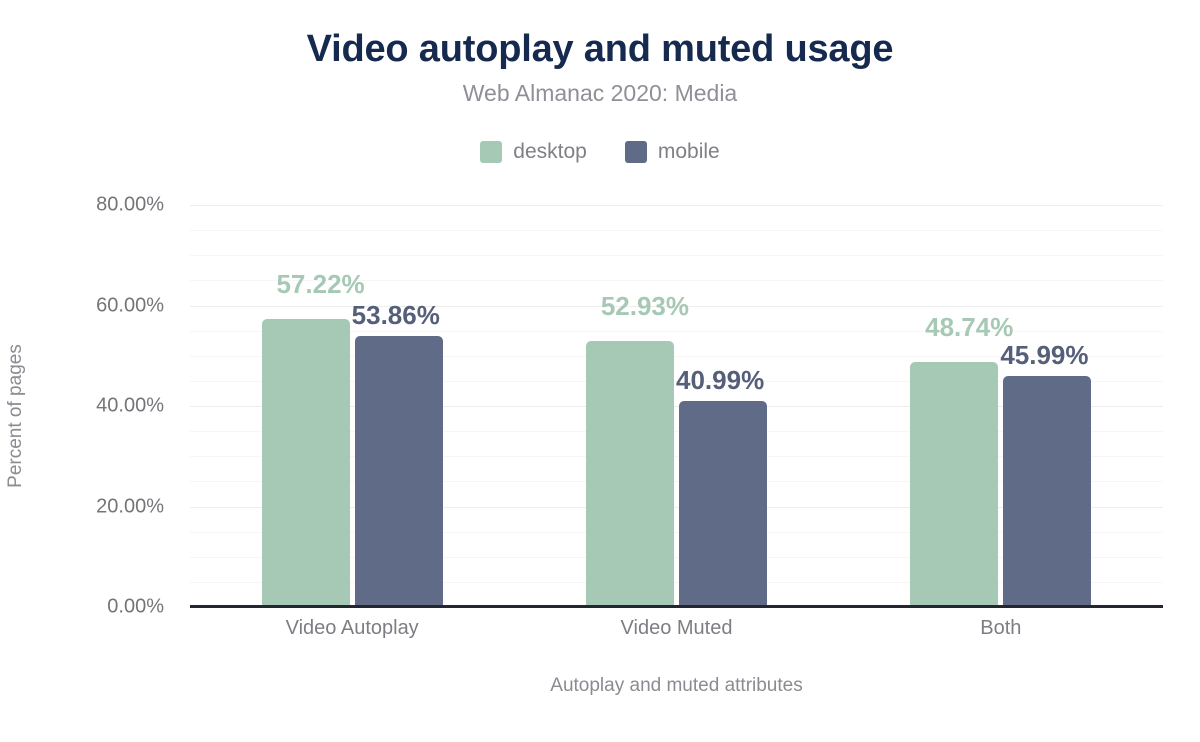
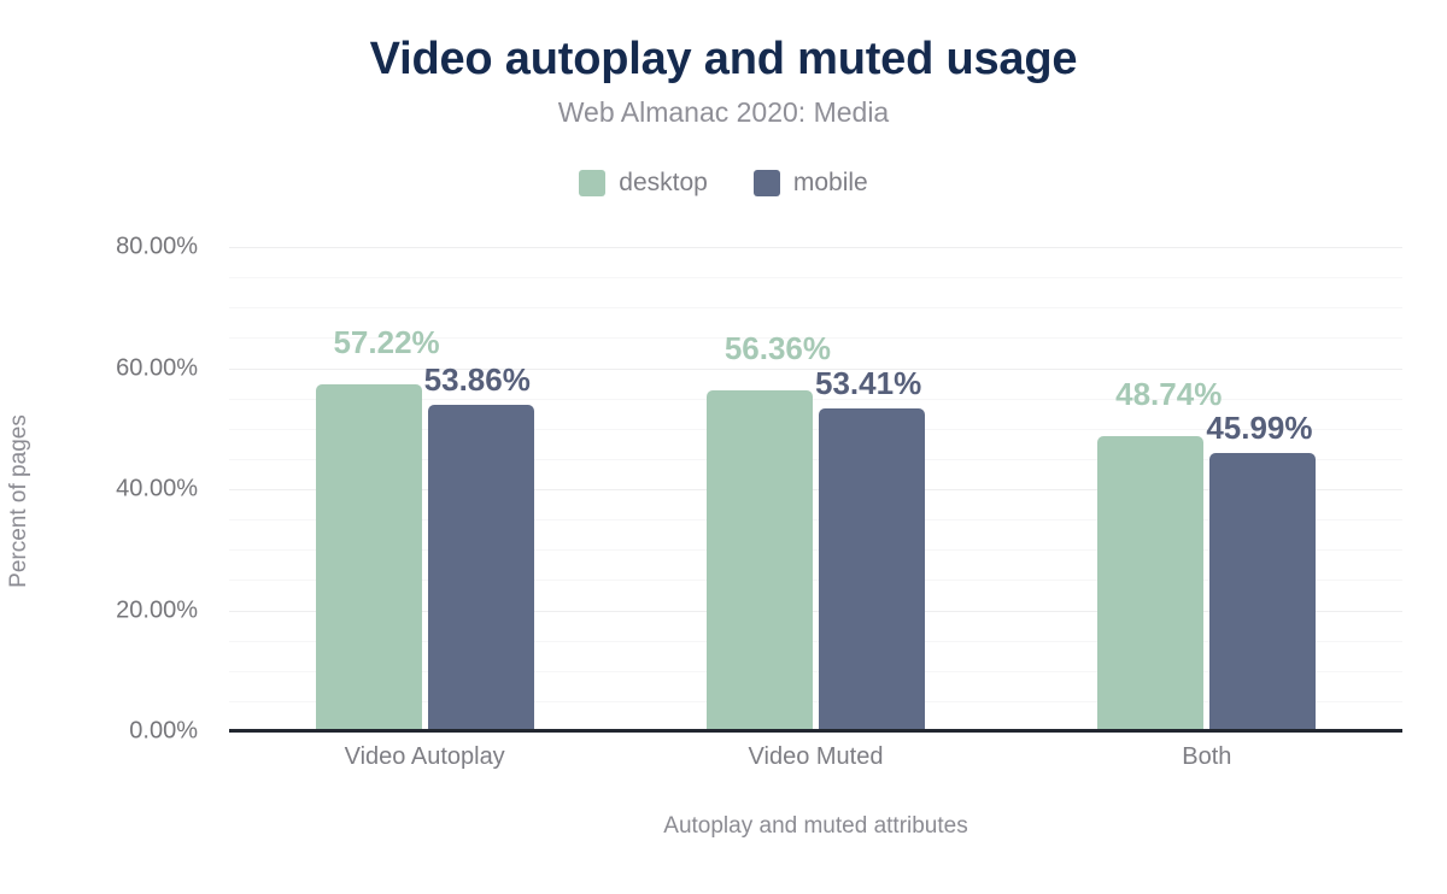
desktop/Video Muted: 52.93% -> 56.36%
mobile/Video Muted: 40.99% -> 53.41%
